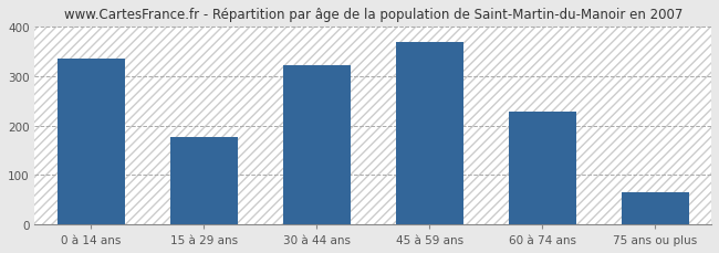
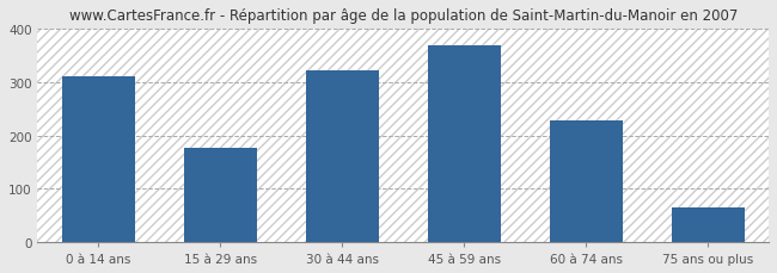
0 à 14 ans: 335 -> 310
